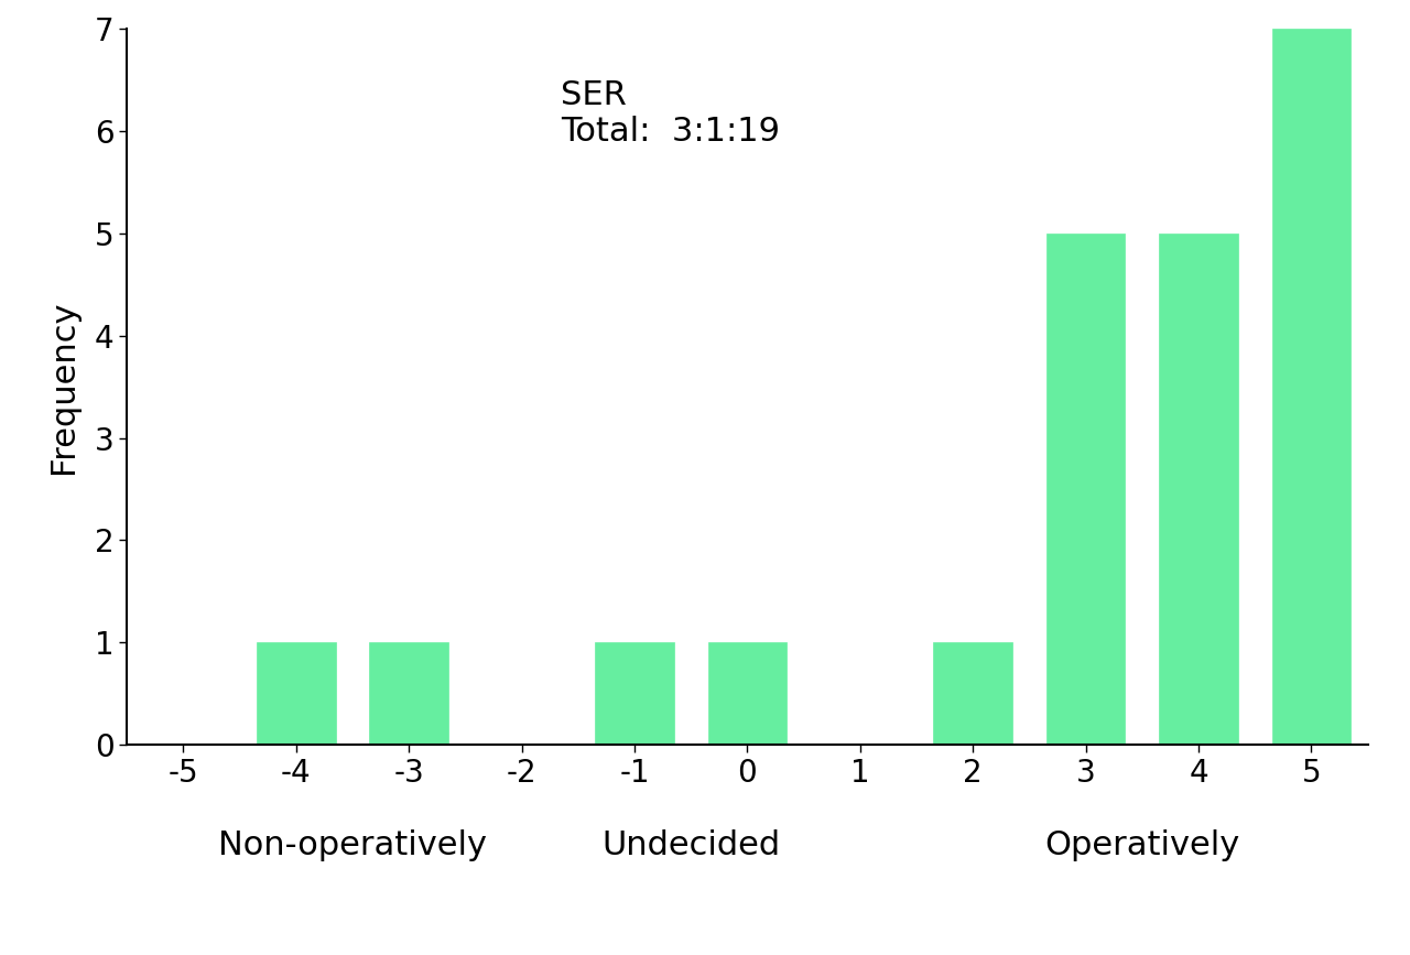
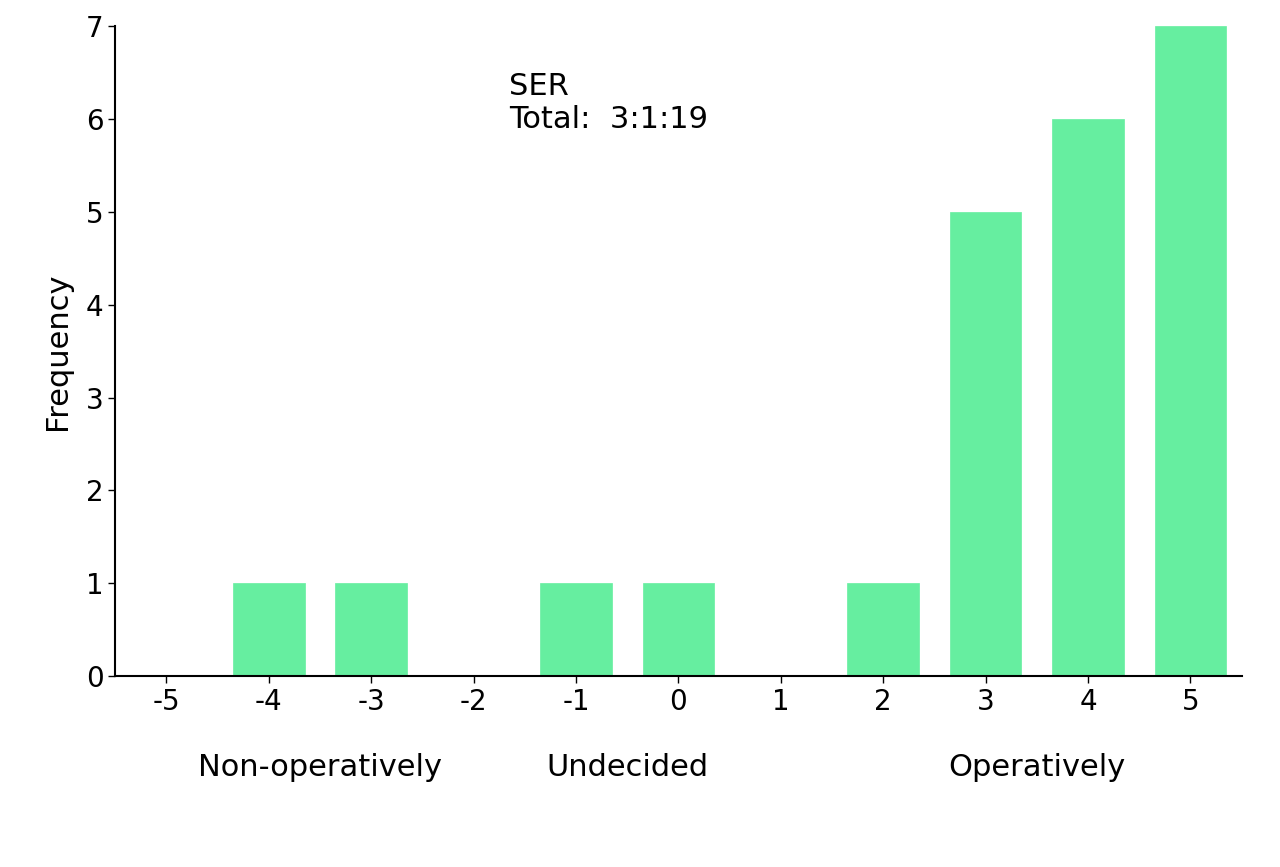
4: 5 -> 6
